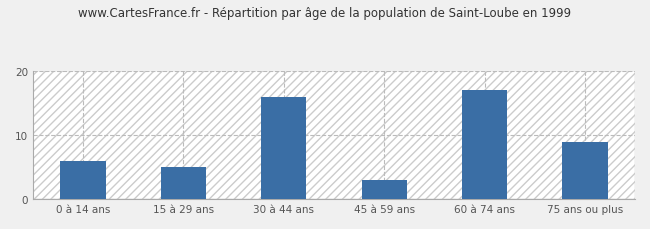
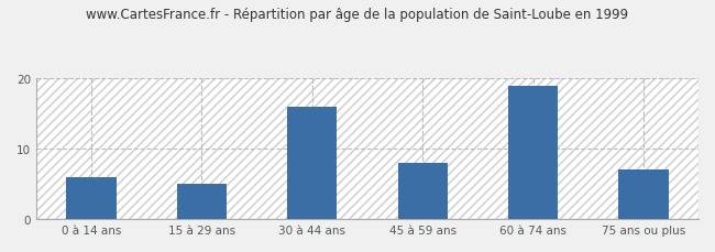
45 à 59 ans: 3 -> 8
60 à 74 ans: 17 -> 19
75 ans ou plus: 9 -> 7
